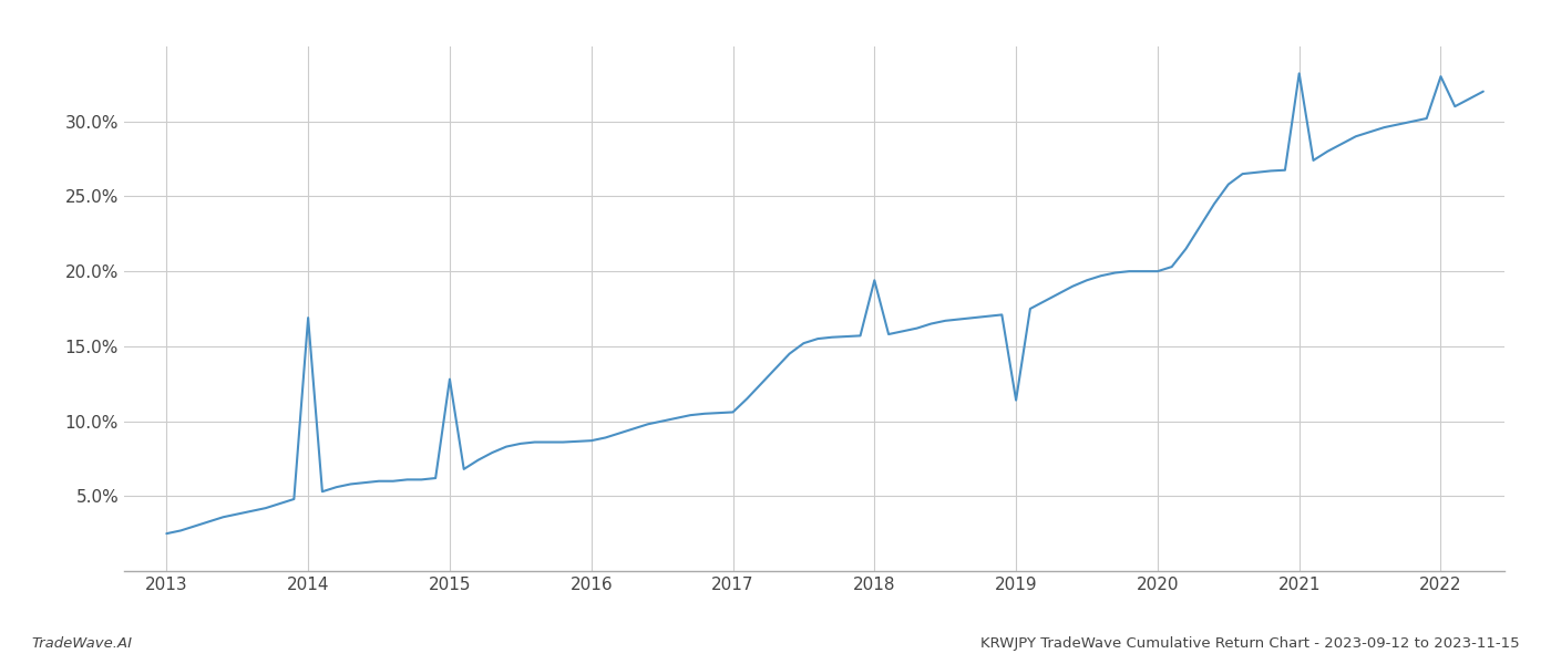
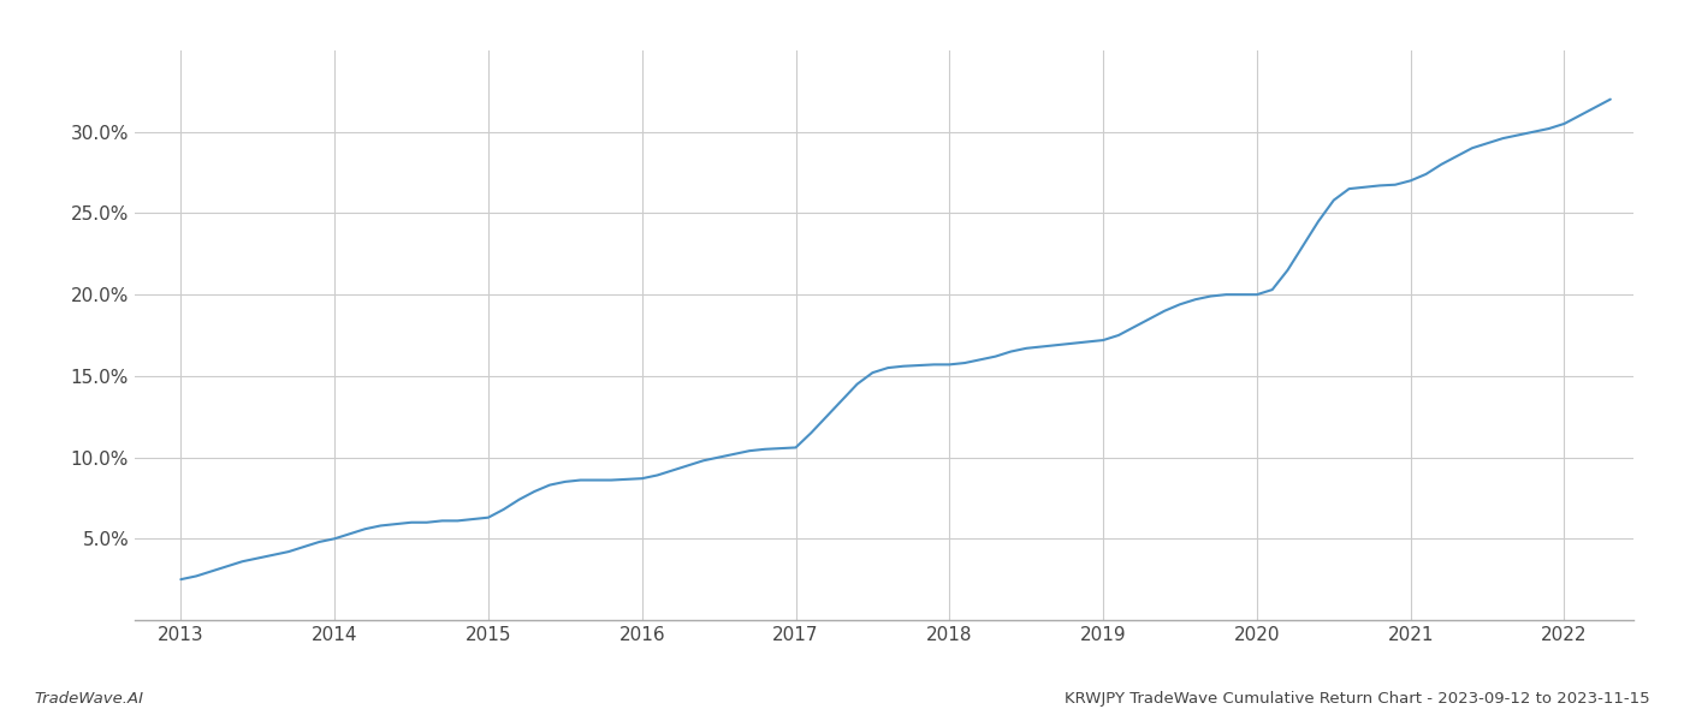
2014: 16.9% -> 5.0%
2015: 12.8% -> 6.3%
2018: 19.4% -> 15.7%
2019: 11.4% -> 17.2%
2021: 33.2% -> 27.0%
2022: 33.0% -> 30.5%
